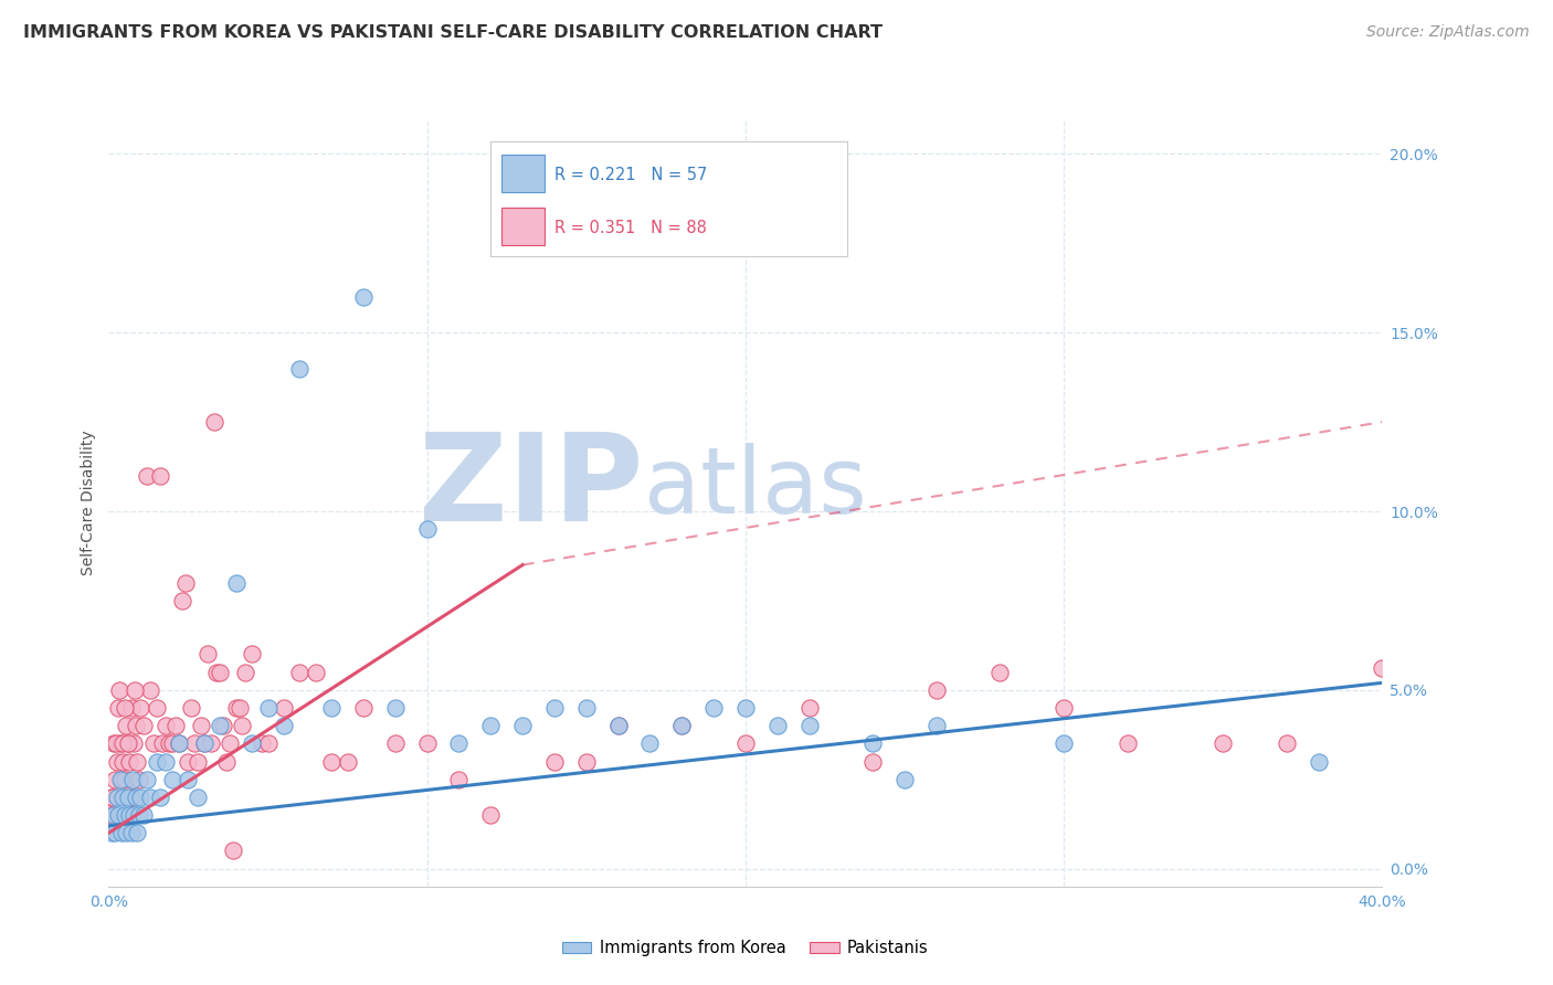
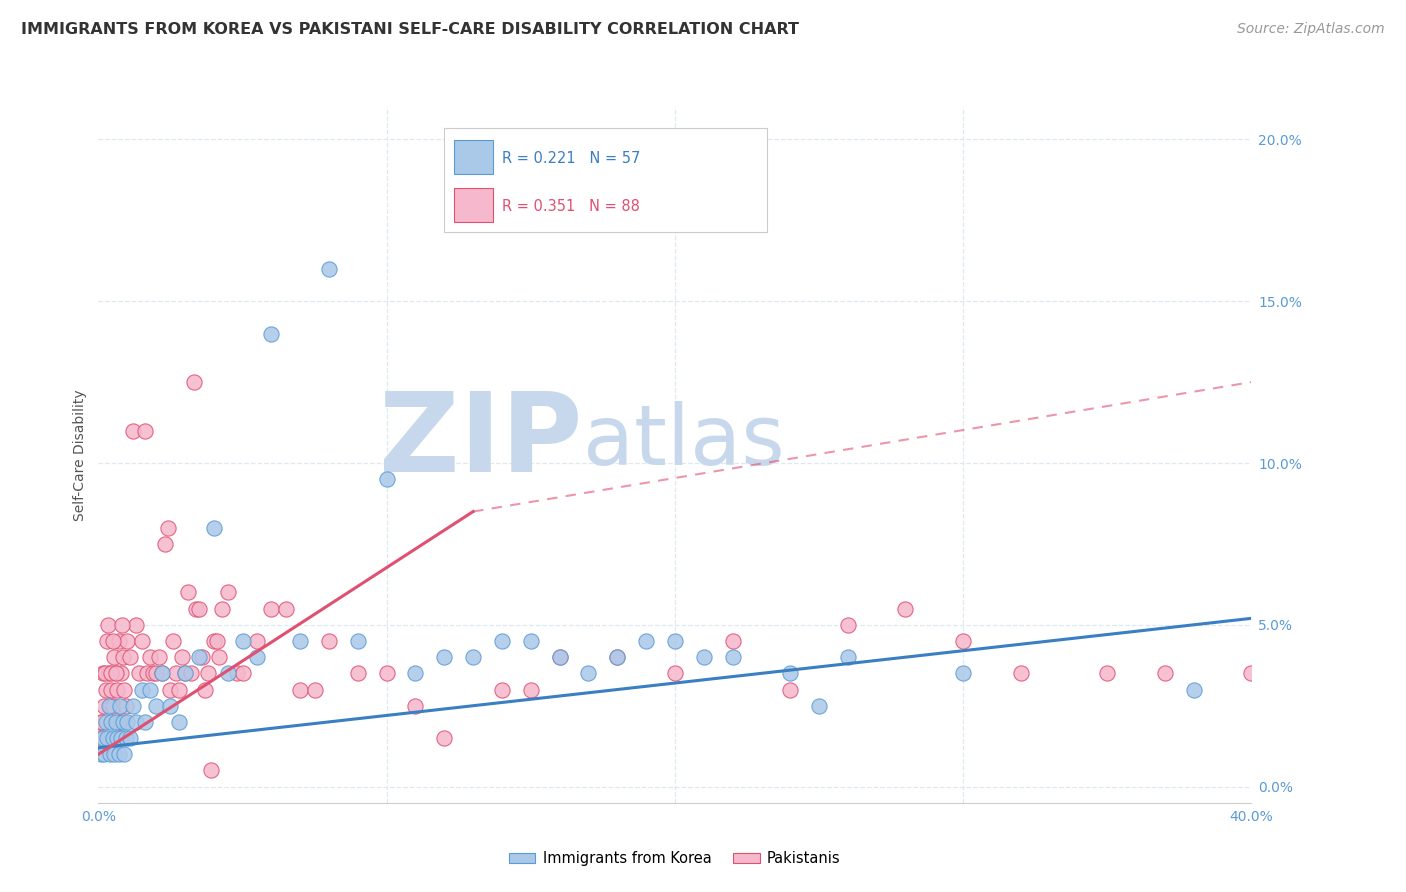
Pakistanis/40.0%: 5.6% -> 3.5%
